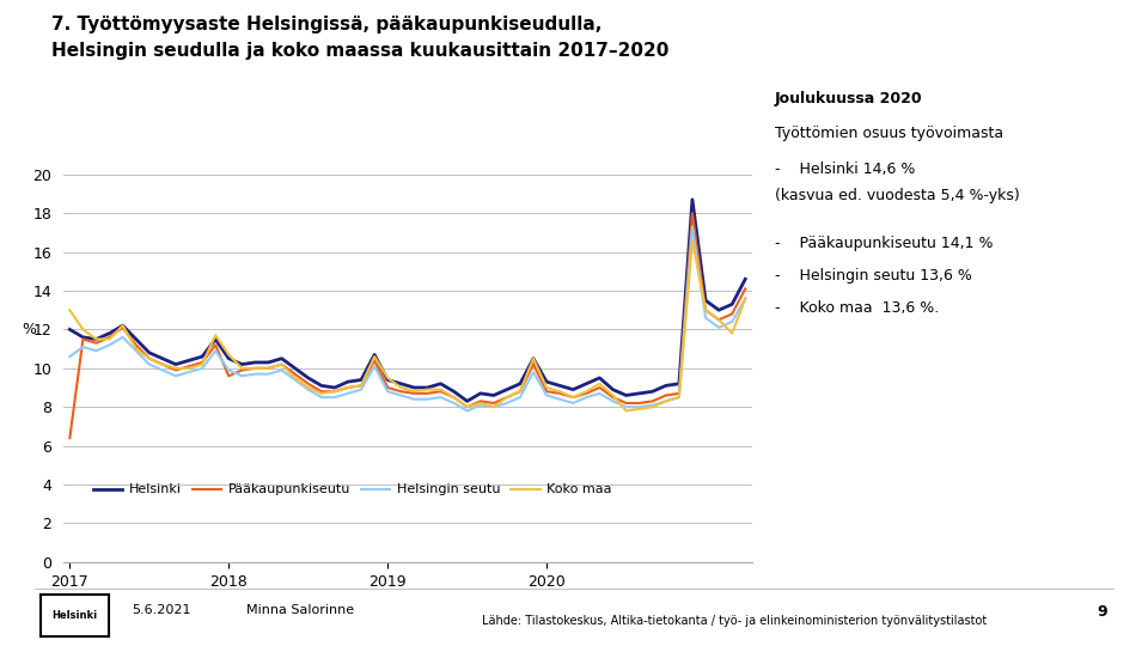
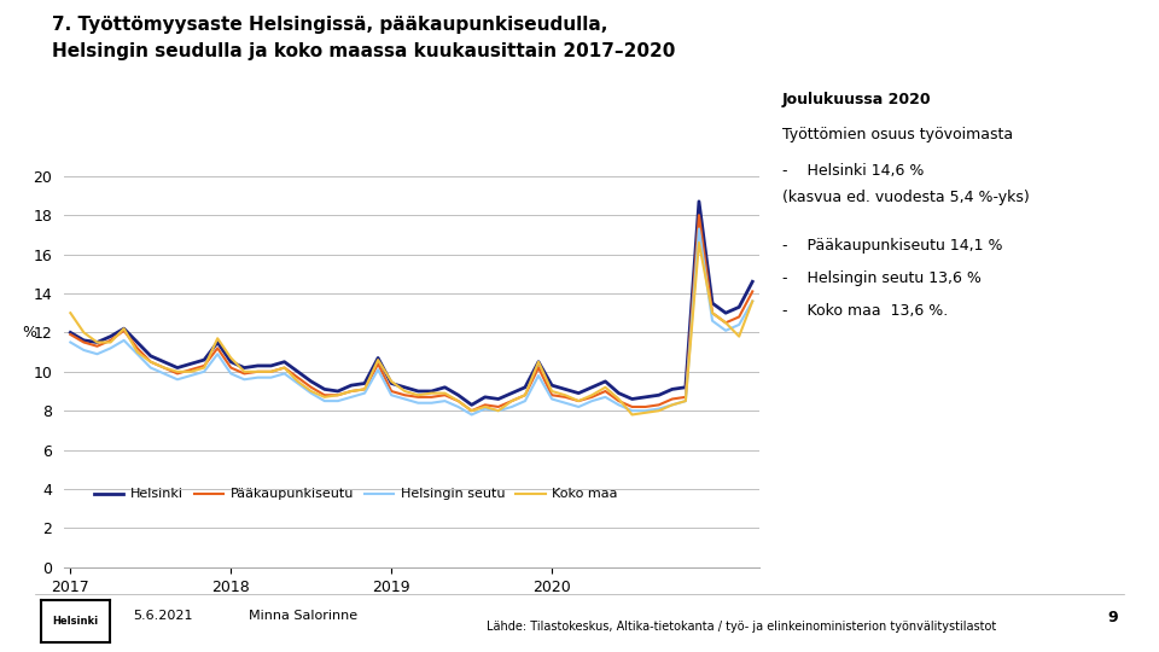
Pääkaupunkiseutu/2017: 6.4 -> 11.9
Helsingin seutu/2017: 10.6 -> 11.5
Pääkaupunkiseutu/2018: 9.6 -> 10.2
